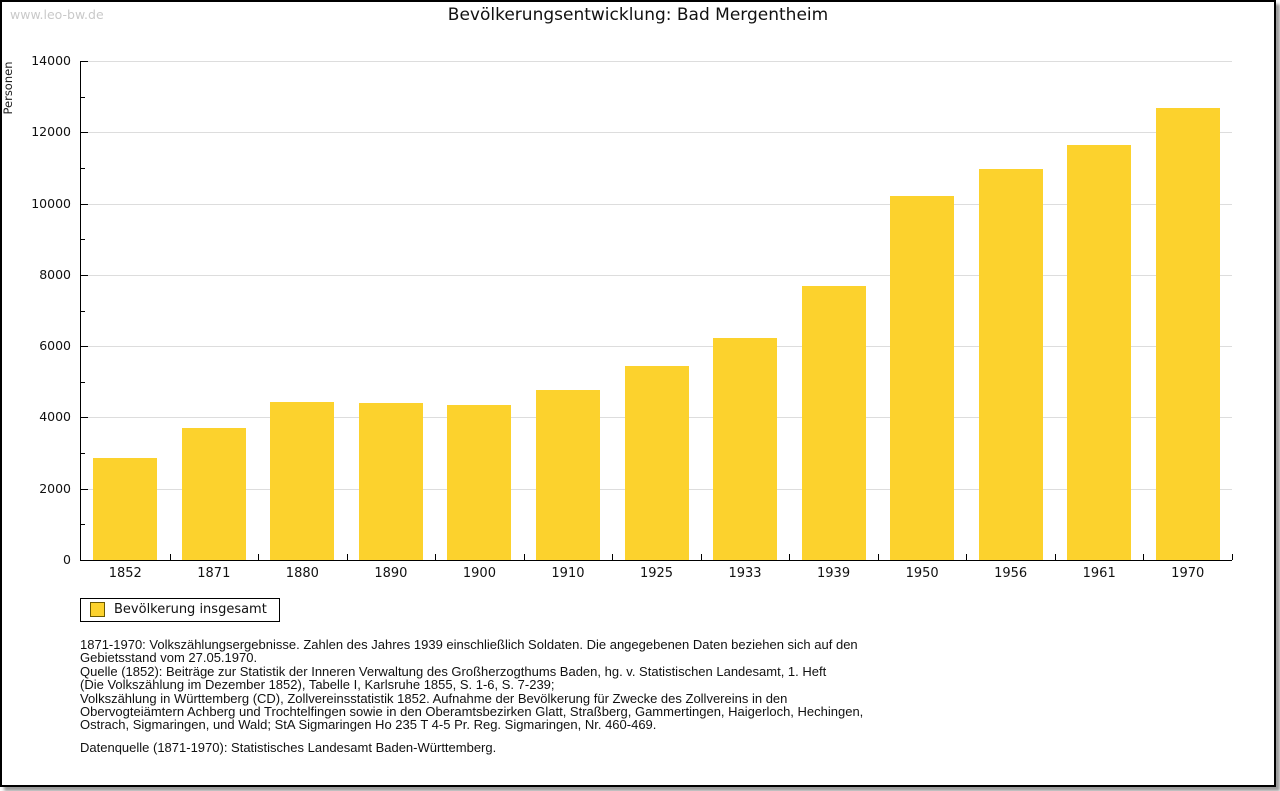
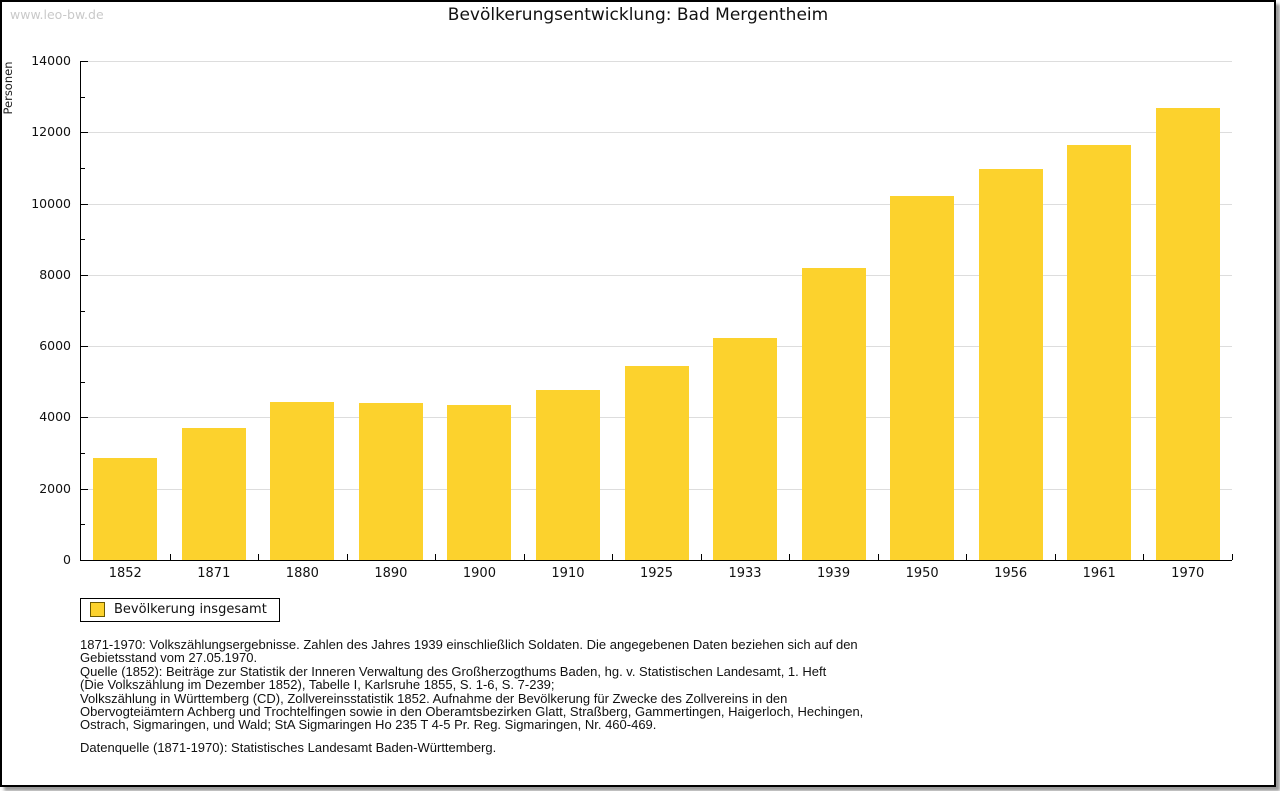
1939: 7700 -> 8200
